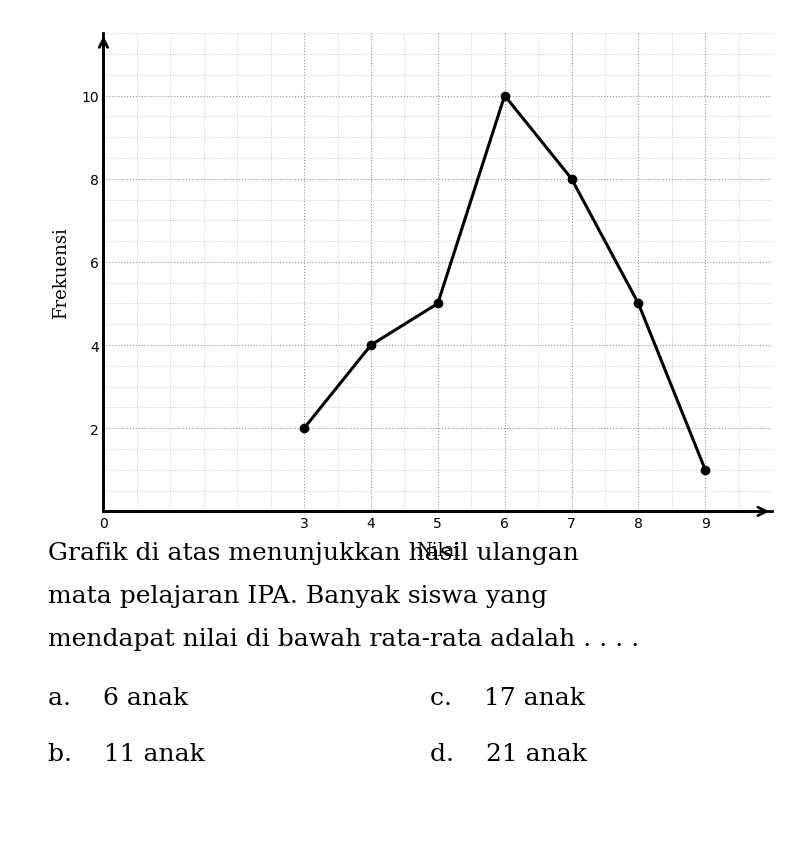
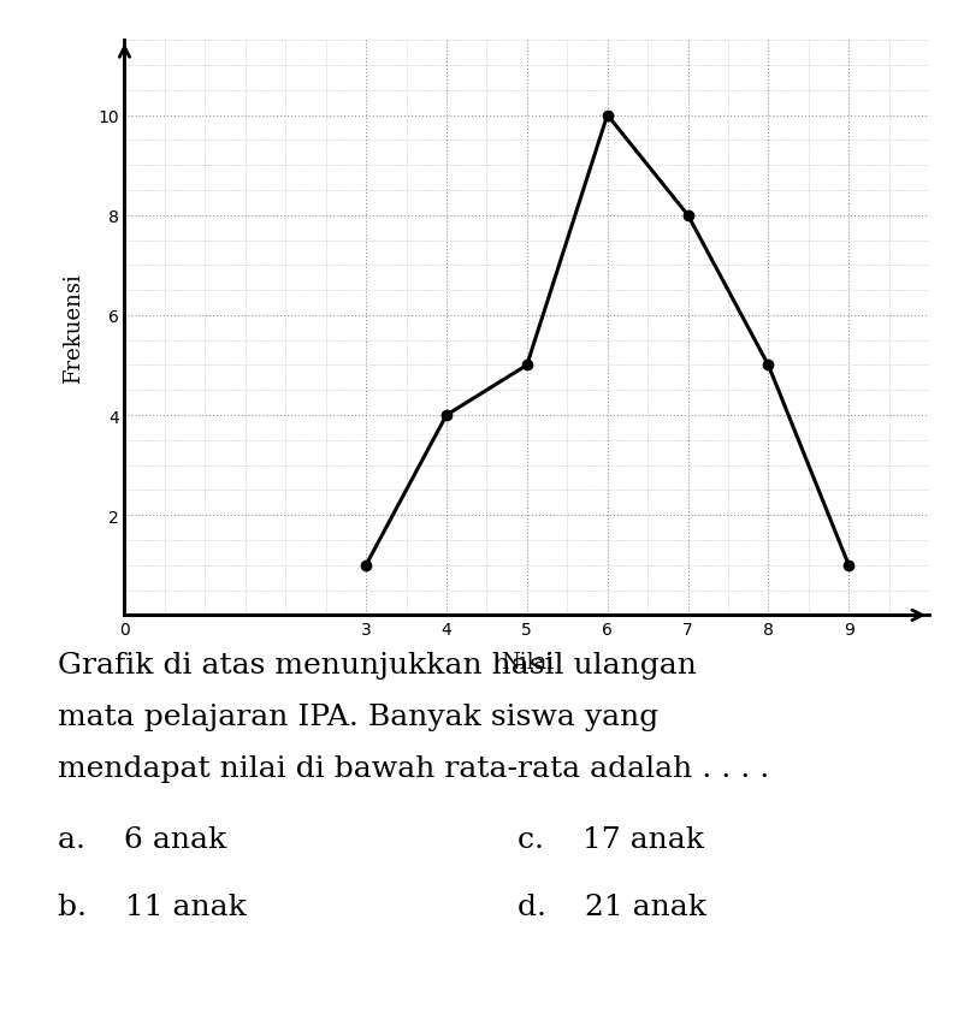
3: 2 -> 1
